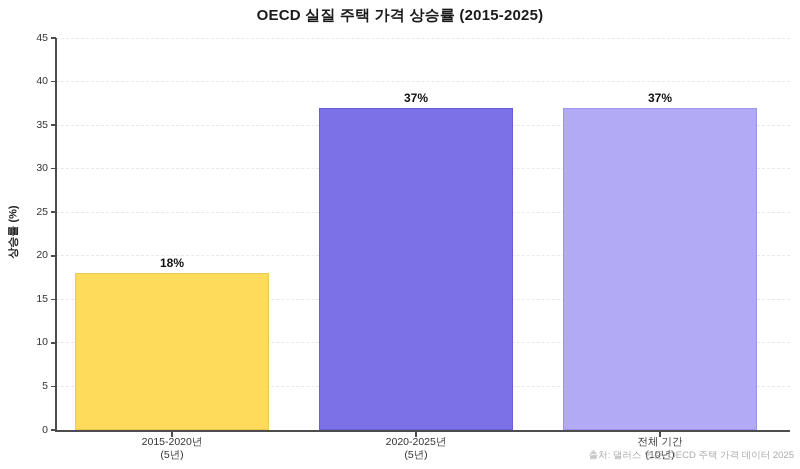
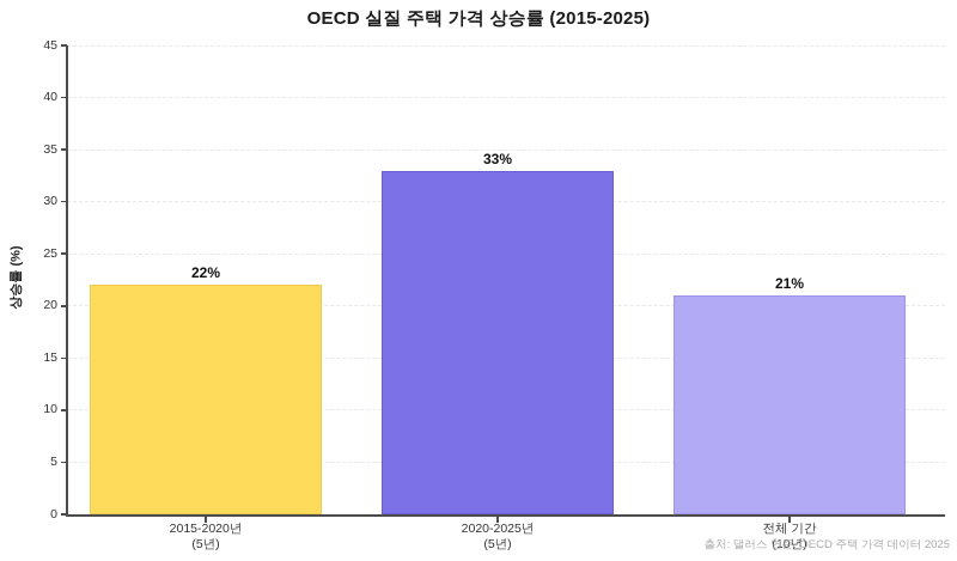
2015-2020년 (5년): 18% -> 22%
2020-2025년 (5년): 37% -> 33%
전체 기간 (10년): 37% -> 21%
